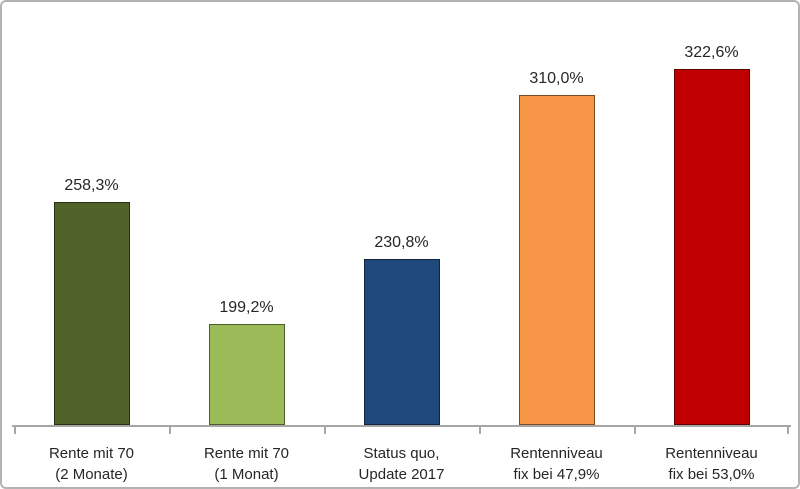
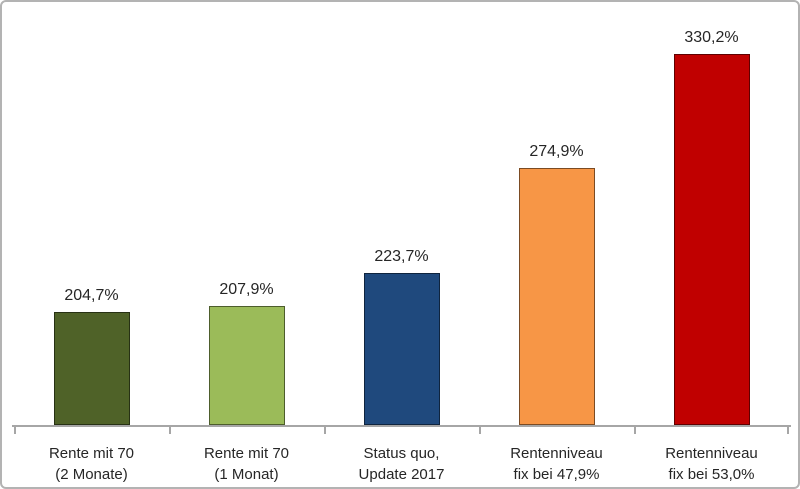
Rente mit 70 (2 Monate): 258,3% -> 204,7%
Rente mit 70 (1 Monat): 199,2% -> 207,9%
Status quo, Update 2017: 230,8% -> 223,7%
Rentenniveau fix bei 47,9%: 310,0% -> 274,9%
Rentenniveau fix bei 53,0%: 322,6% -> 330,2%
